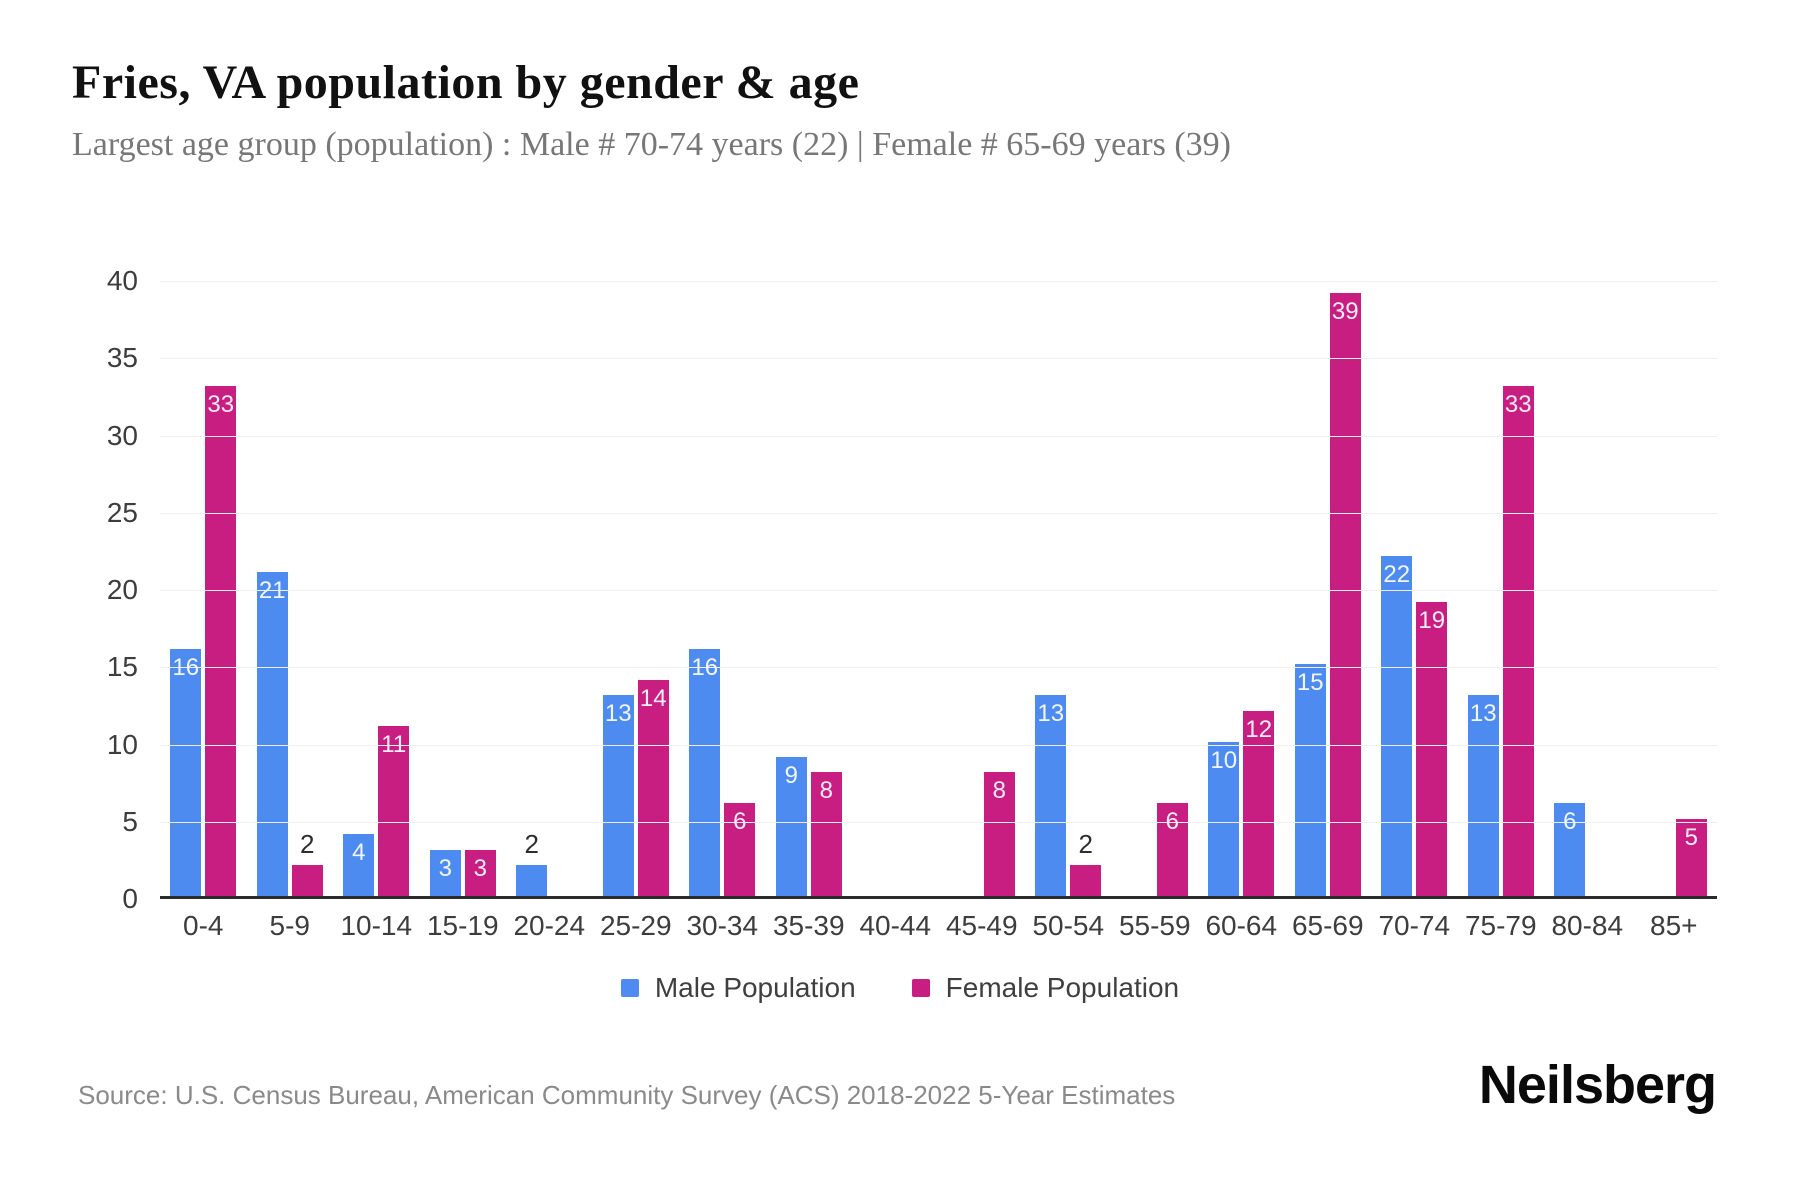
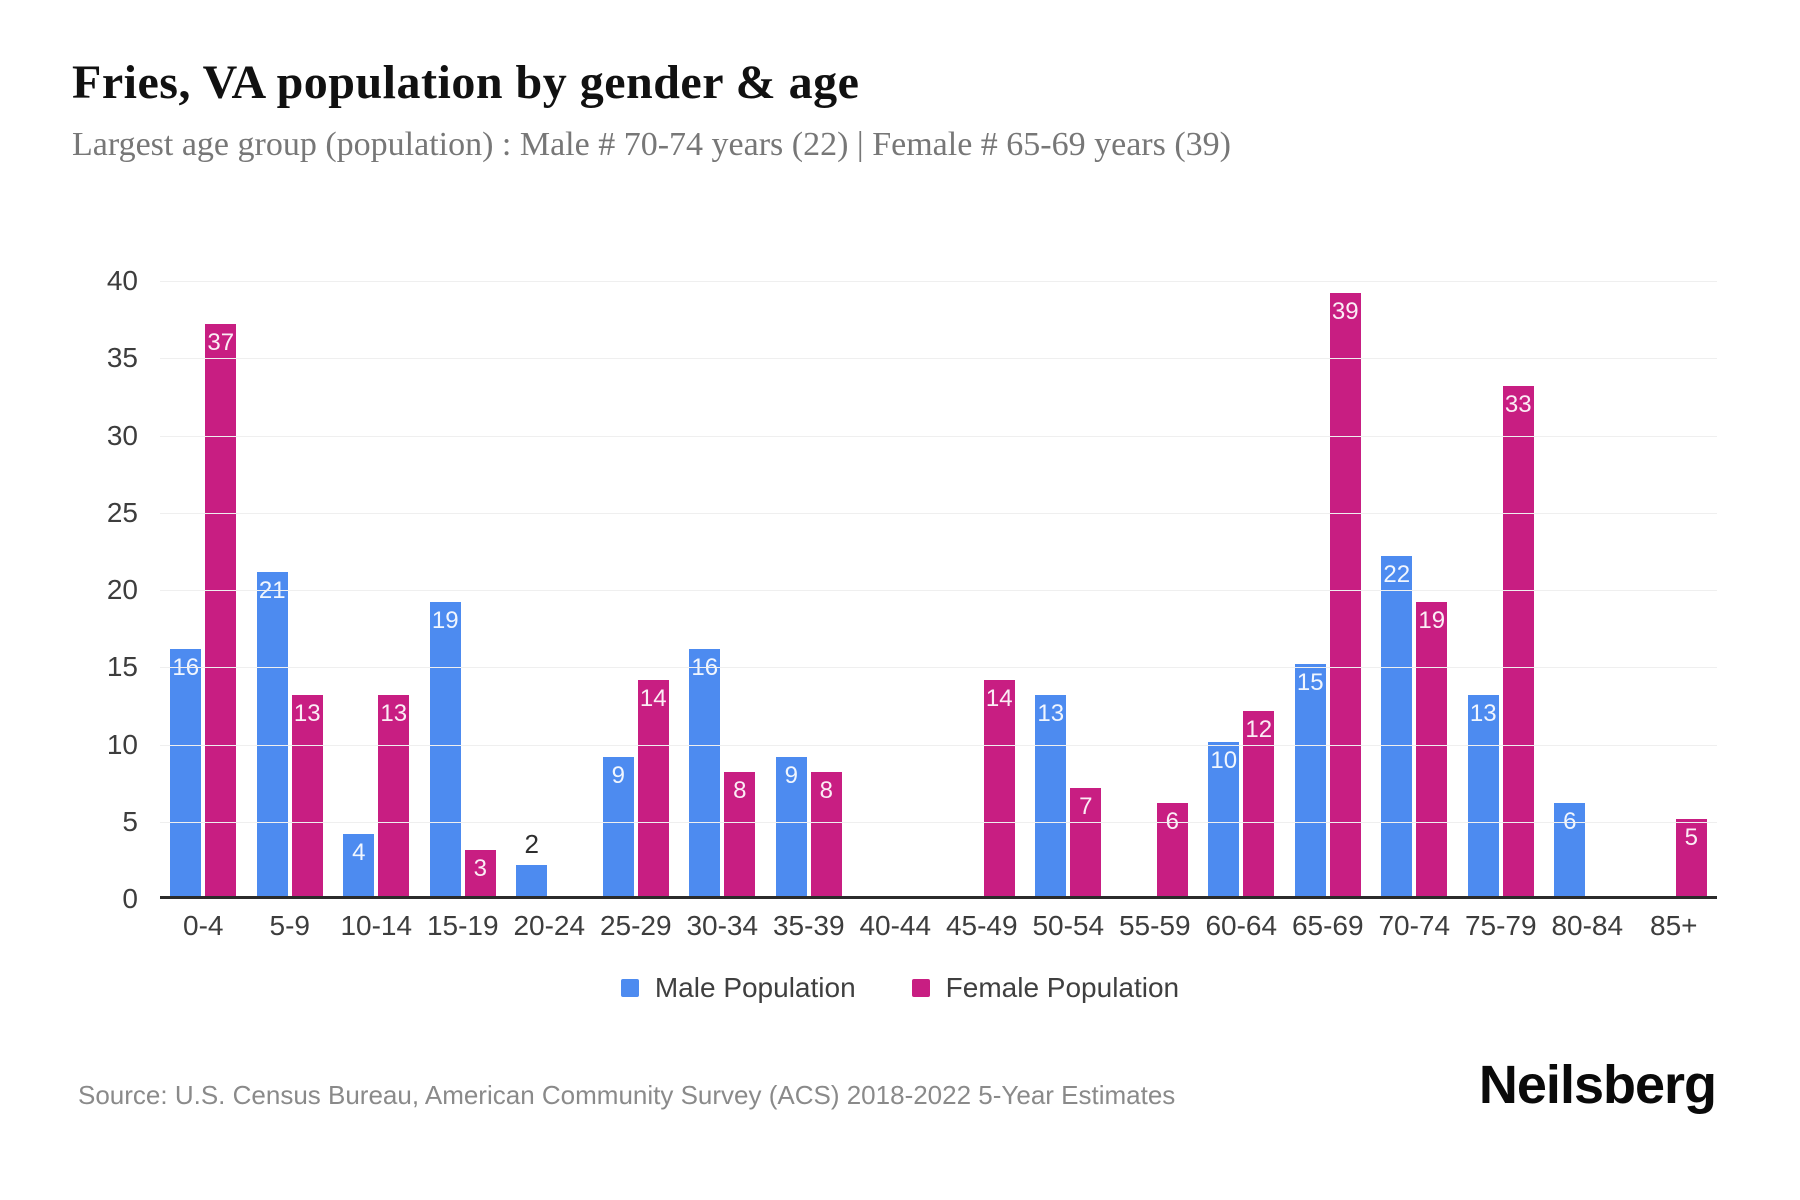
Female Population/0-4: 33 -> 37
Female Population/5-9: 2 -> 13
Female Population/10-14: 11 -> 13
Male Population/15-19: 3 -> 19
Male Population/25-29: 13 -> 9
Female Population/30-34: 6 -> 8
Female Population/45-49: 8 -> 14
Female Population/50-54: 2 -> 7
